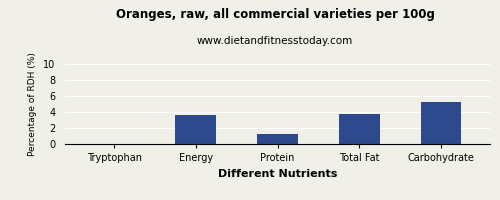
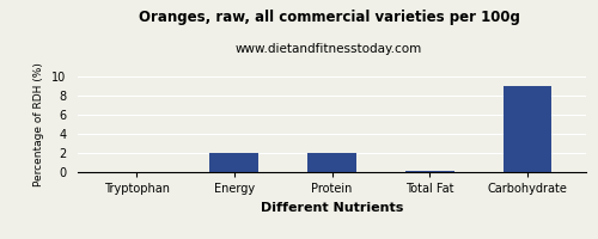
Energy: 3.6 -> 2.0
Protein: 1.2 -> 2.0
Total Fat: 3.8 -> 0.1
Carbohydrate: 5.2 -> 9.0
